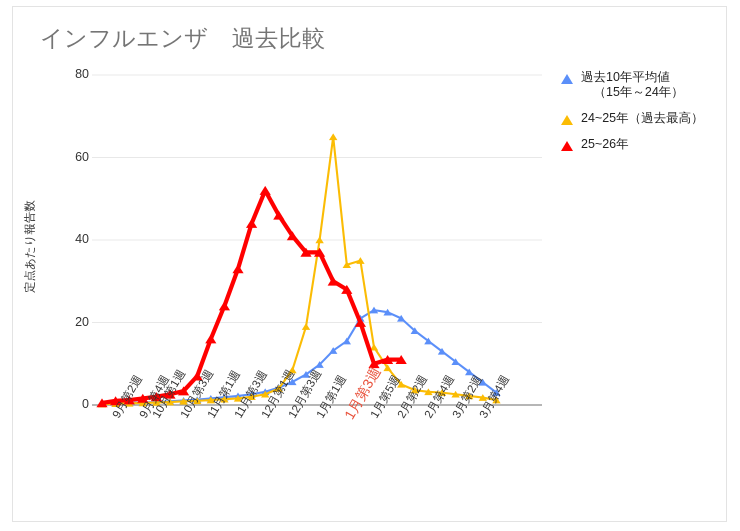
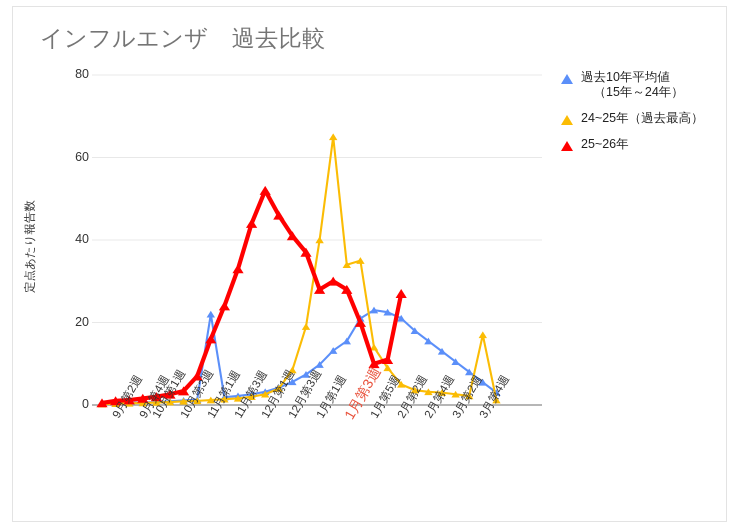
過去10年平均値（15年～24年）/11月第1週: 2 -> 22
25~26年/1月第1週: 37 -> 28
25~26年/2月第2週: 11 -> 27
24~25年（過去最高）/3月第4週: 2 -> 17
